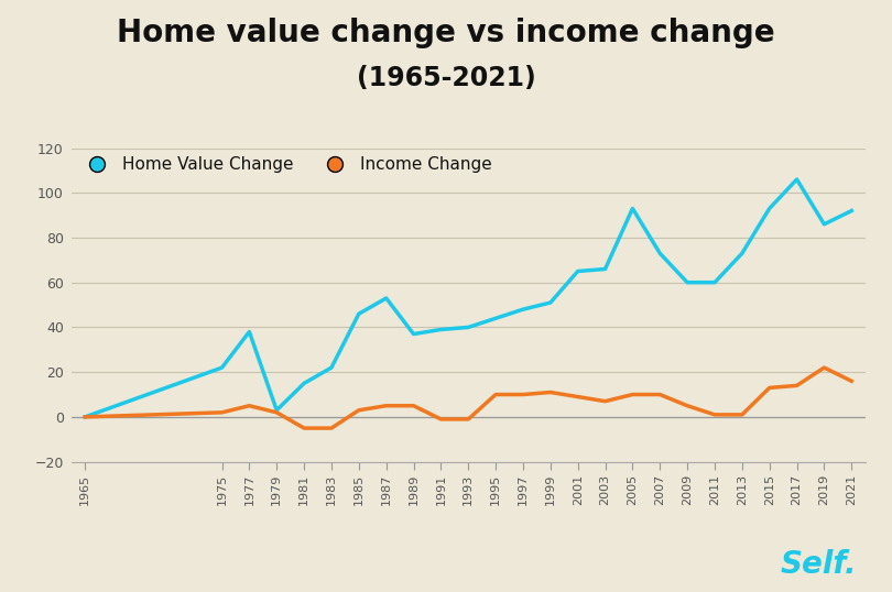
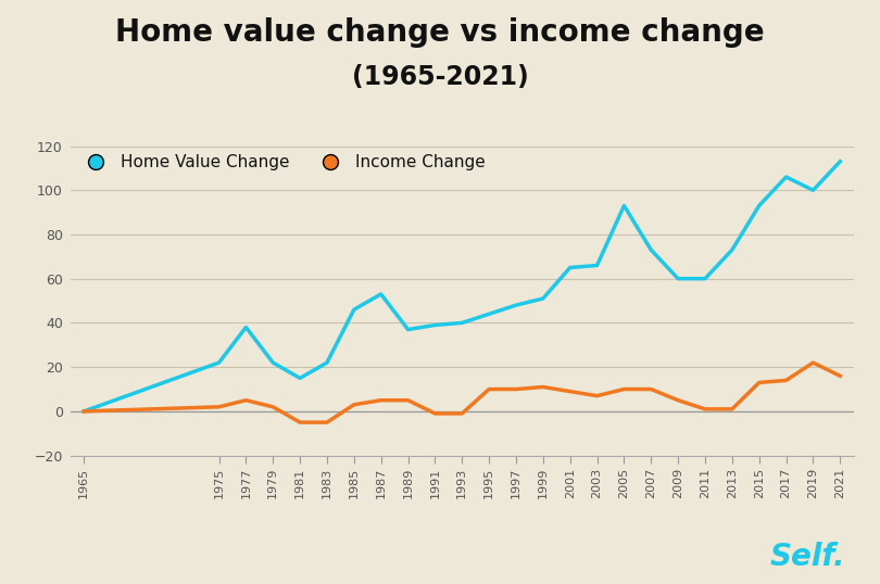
Home Value Change/1979: 3 -> 22
Home Value Change/2019: 86 -> 100
Home Value Change/2021: 92 -> 113
